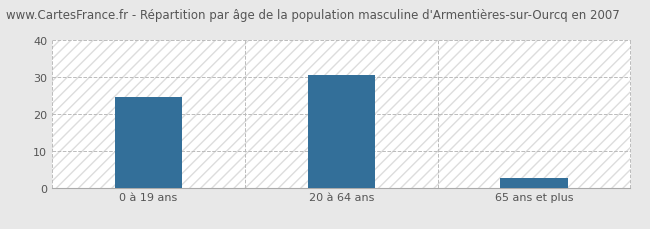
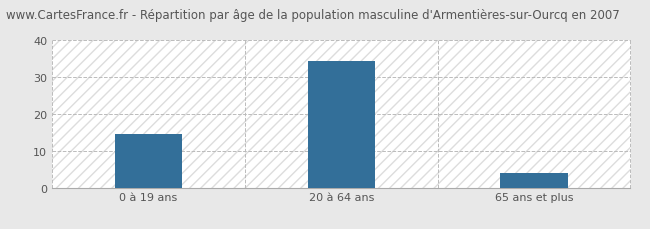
0 à 19 ans: 24.5 -> 14.5
20 à 64 ans: 30.5 -> 34.5
65 ans et plus: 2.5 -> 4.0
